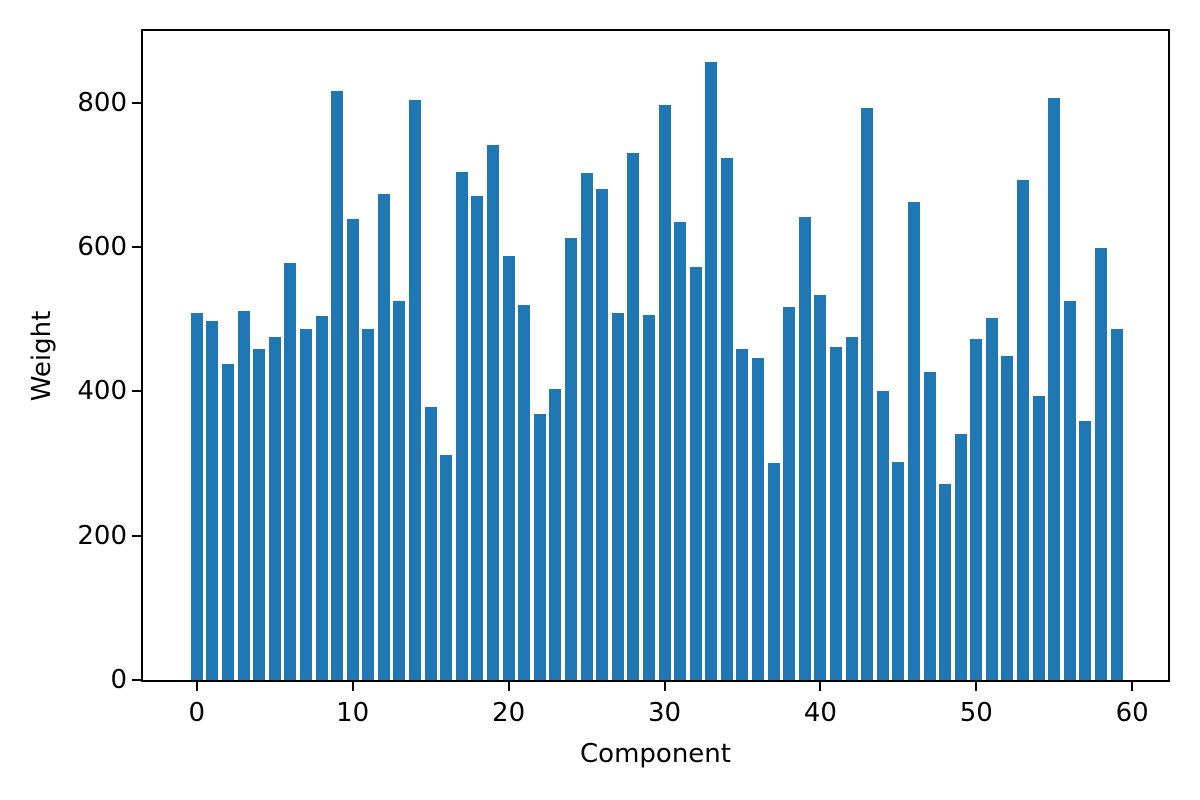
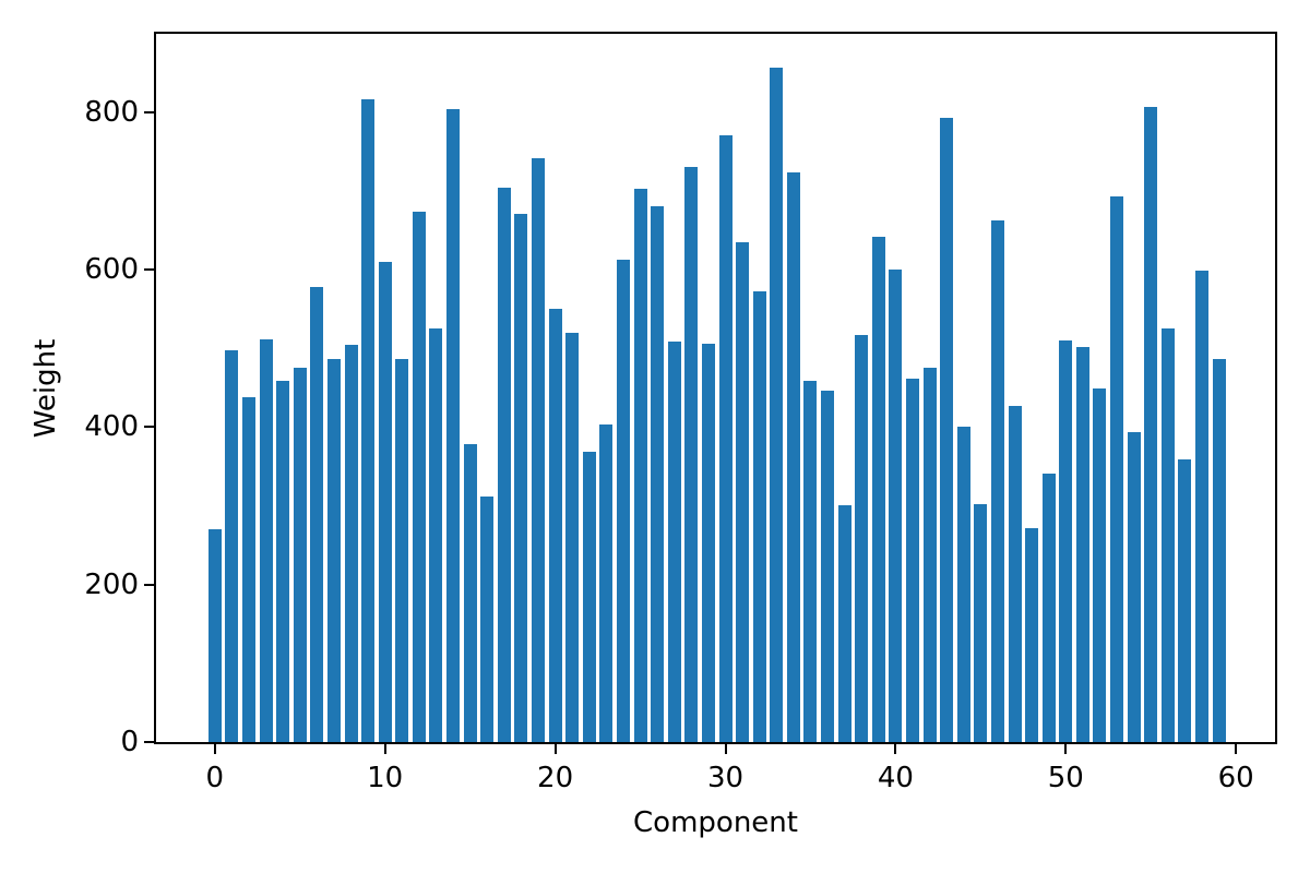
0: 510 -> 270
10: 640 -> 610
20: 590 -> 550
30: 800 -> 770
40: 530 -> 600
50: 470 -> 510
